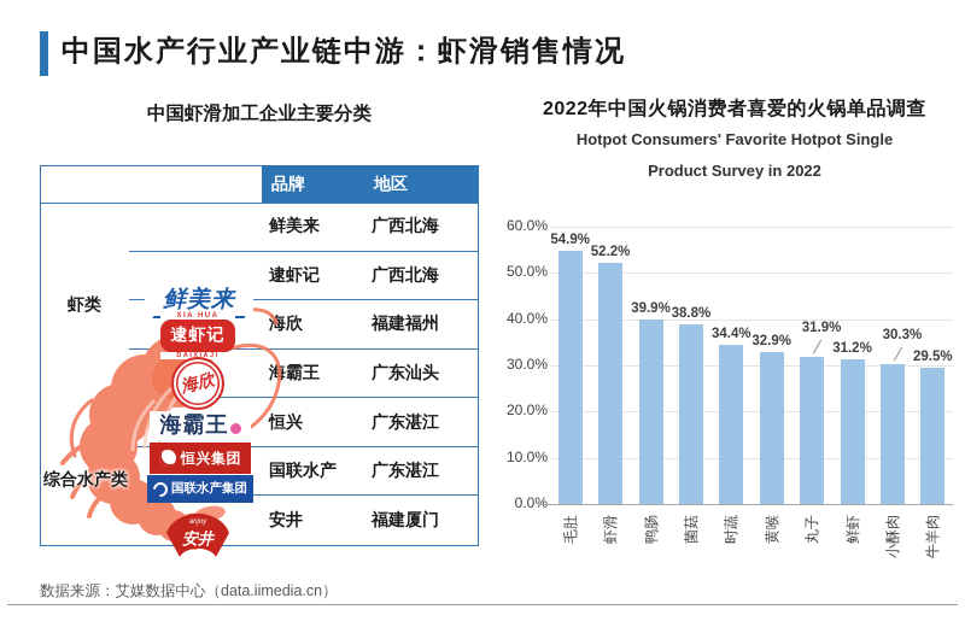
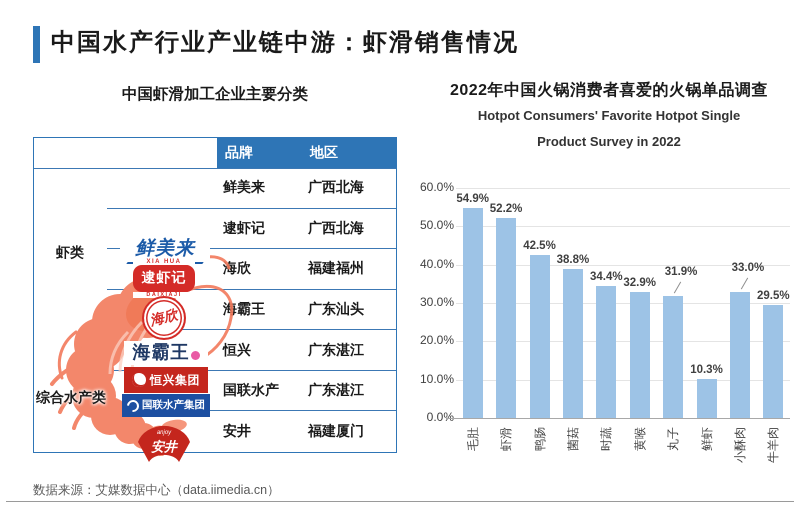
鸭肠: 39.9% -> 42.5%
鲜虾: 31.2% -> 10.3%
小酥肉: 30.3% -> 33.0%
